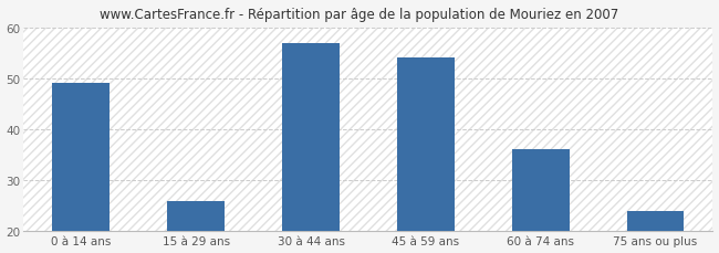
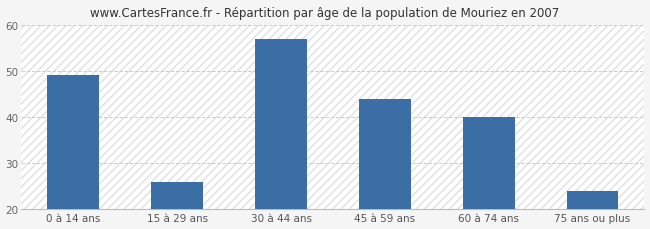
45 à 59 ans: 54 -> 44
60 à 74 ans: 36 -> 40
